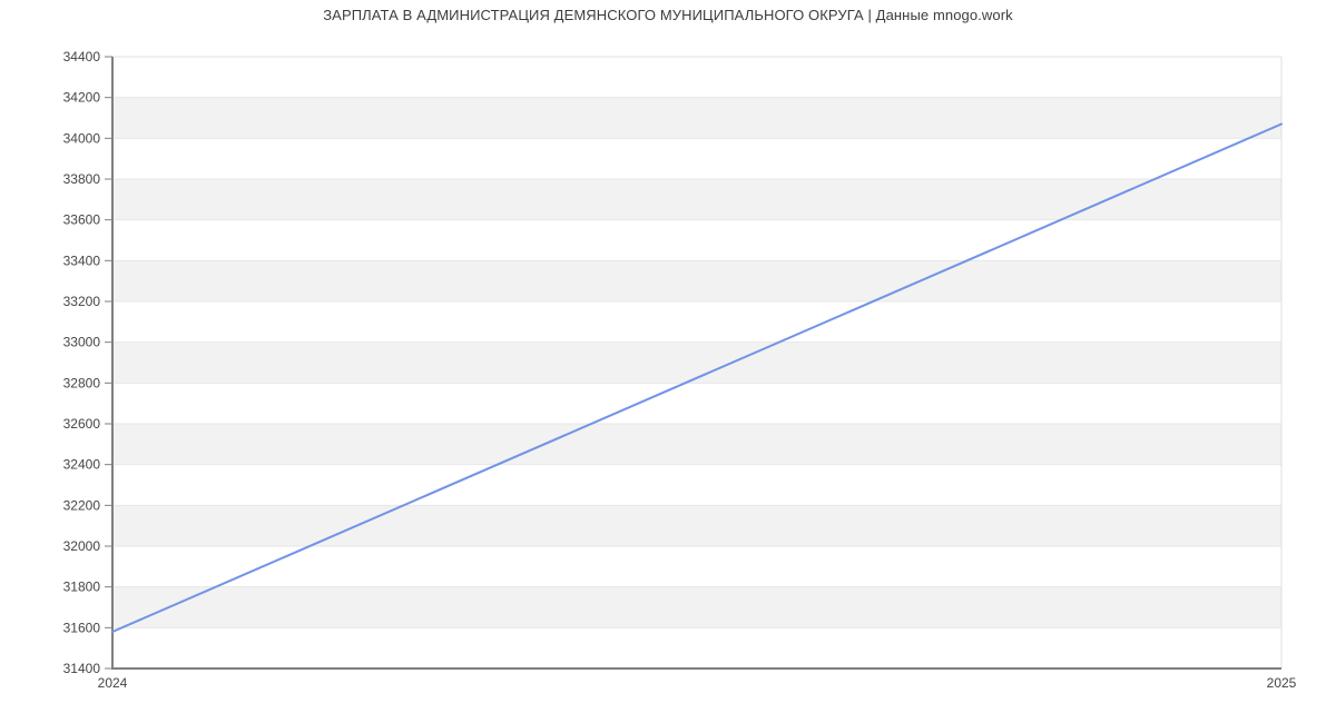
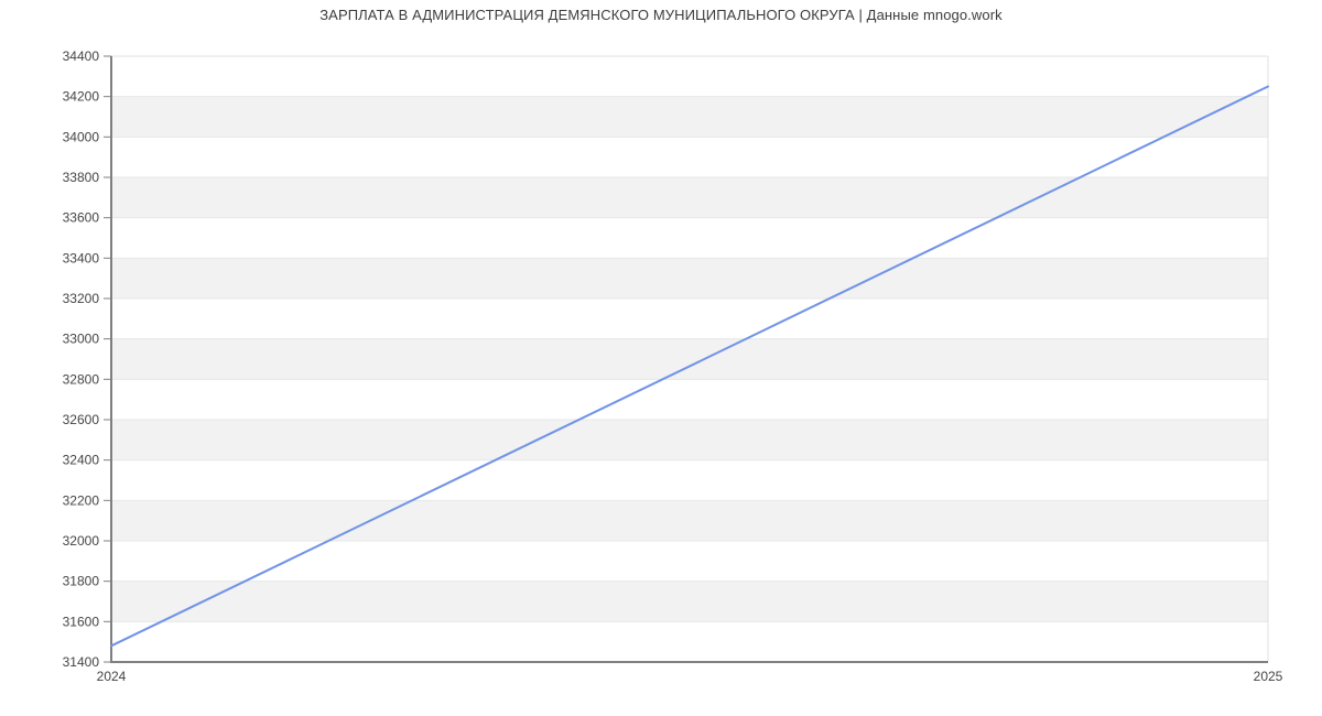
2024: 31580 -> 31480
2025: 34070 -> 34250
